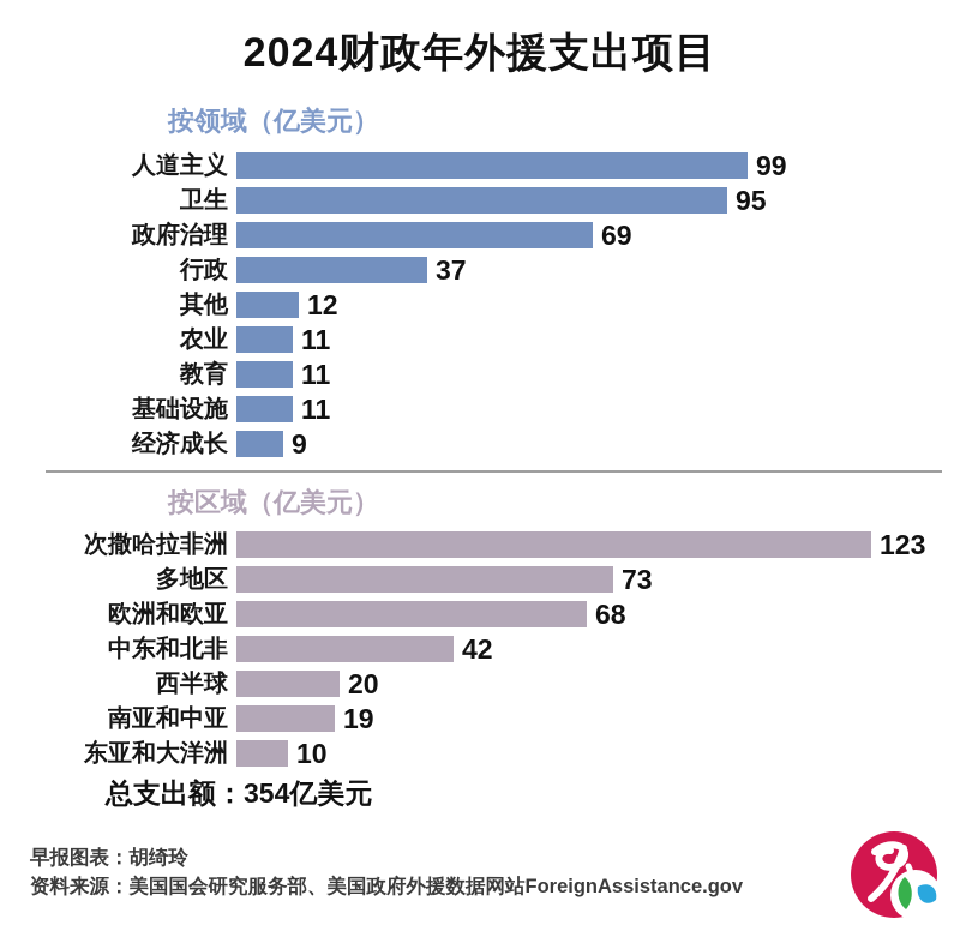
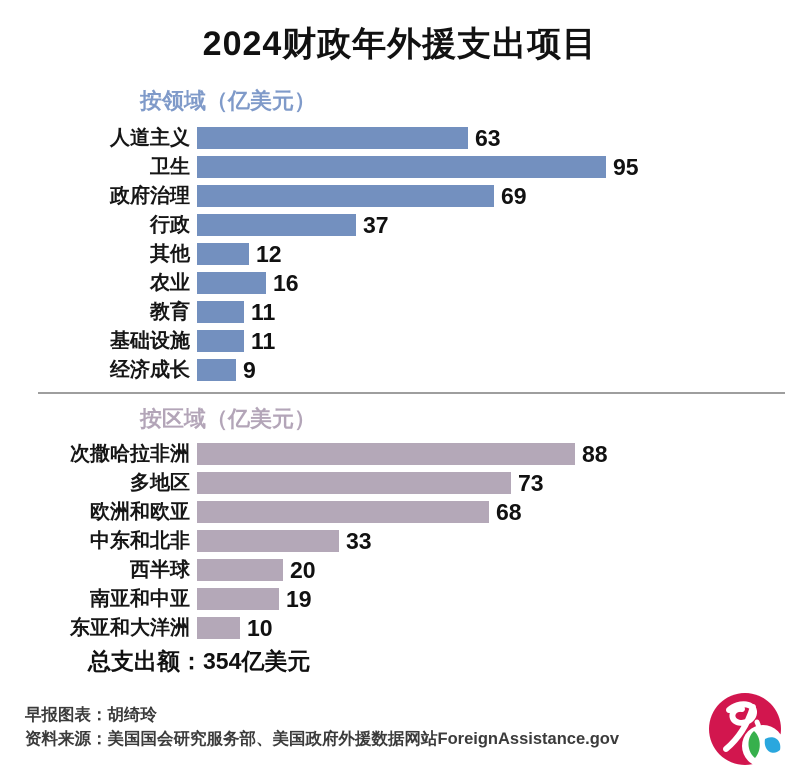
按领域（亿美元）/人道主义: 99 -> 63
按领域（亿美元）/农业: 11 -> 16
按区域（亿美元）/次撒哈拉非洲: 123 -> 88
按区域（亿美元）/中东和北非: 42 -> 33
